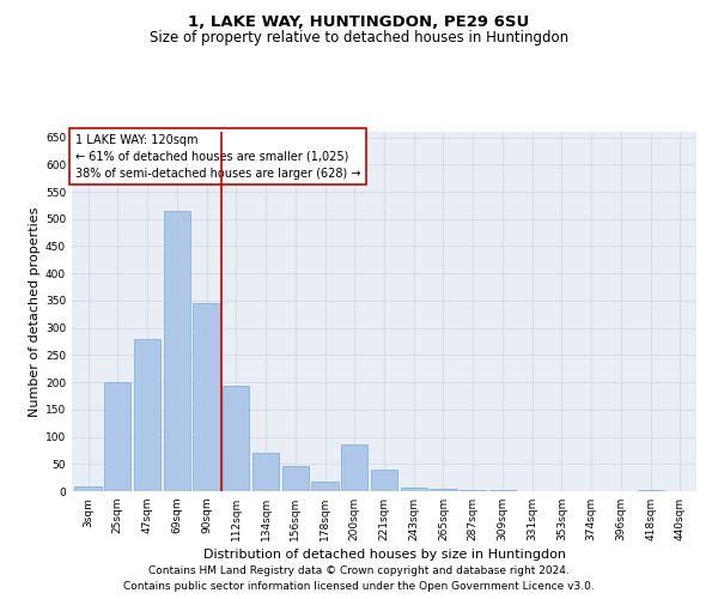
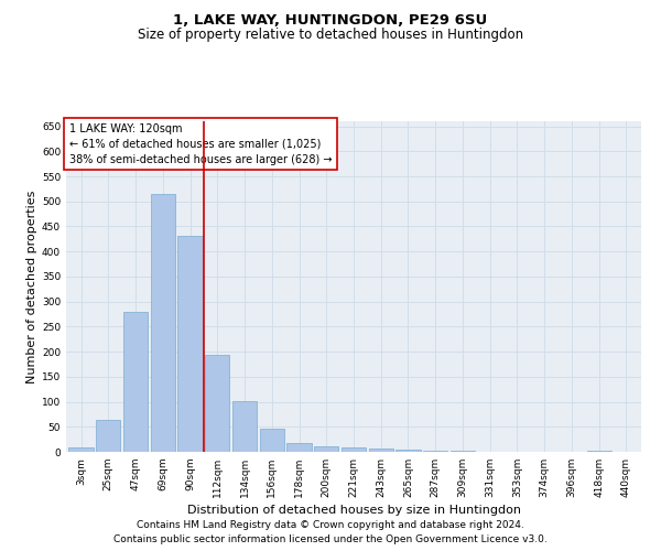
25sqm: 200 -> 63
90sqm: 345 -> 432
134sqm: 70 -> 102
200sqm: 85 -> 10
221sqm: 40 -> 8
